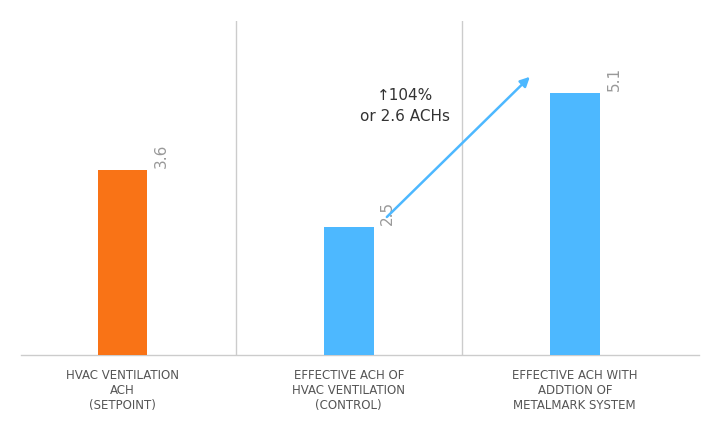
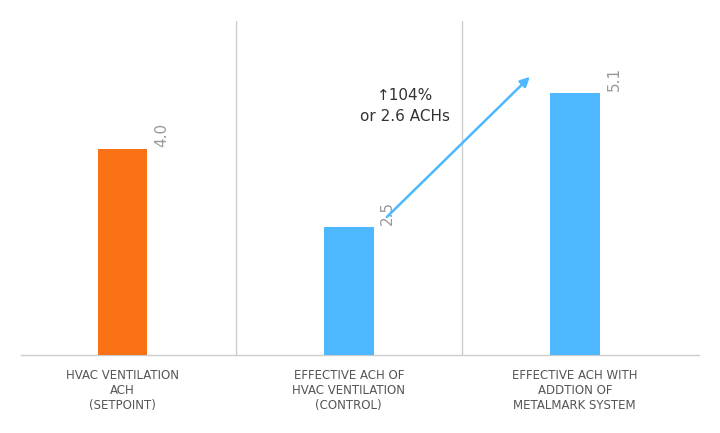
HVAC VENTILATION ACH (SETPOINT): 3.6 -> 4.0
